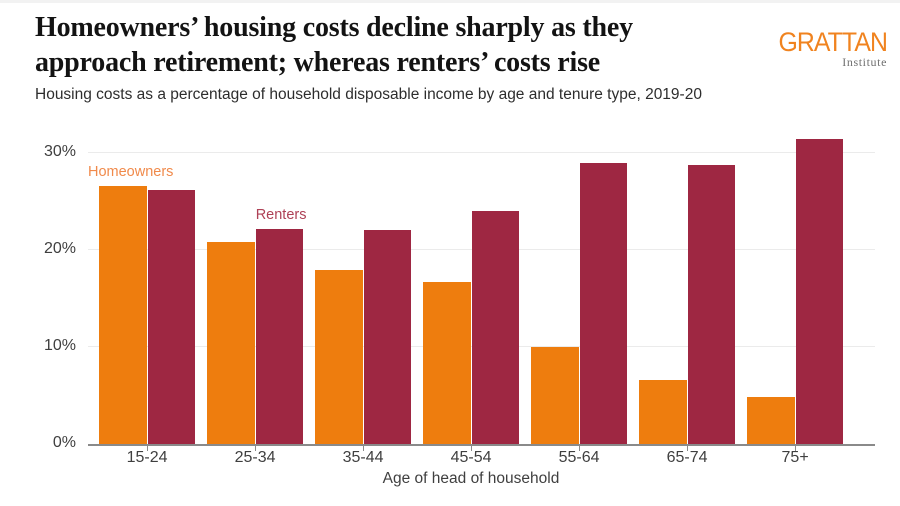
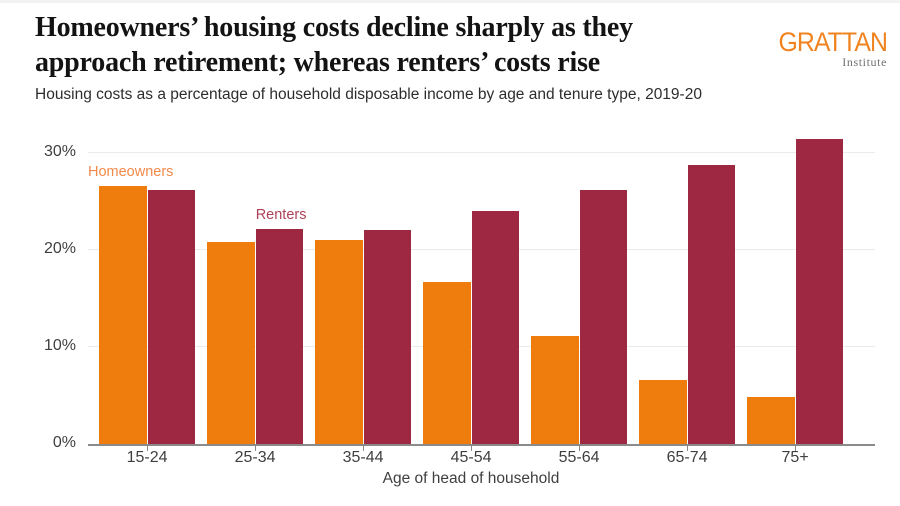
Homeowners/35-44: 18% -> 21%
Homeowners/55-64: 10% -> 11%
Renters/55-64: 29% -> 26%
